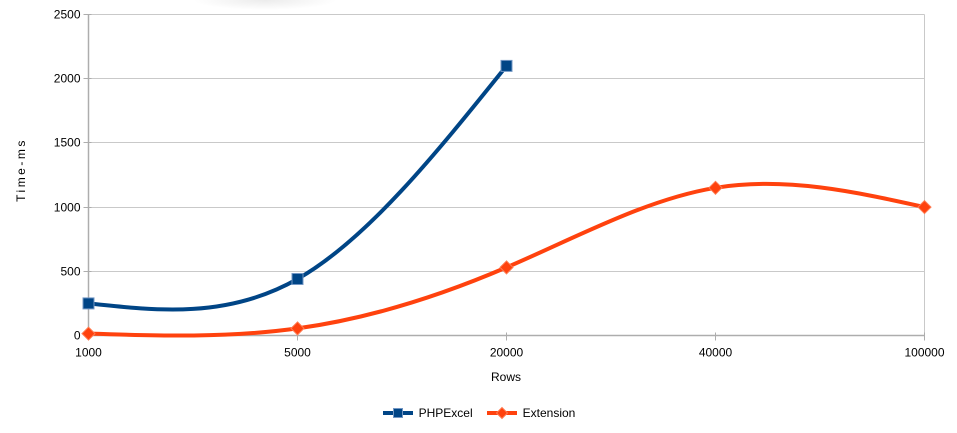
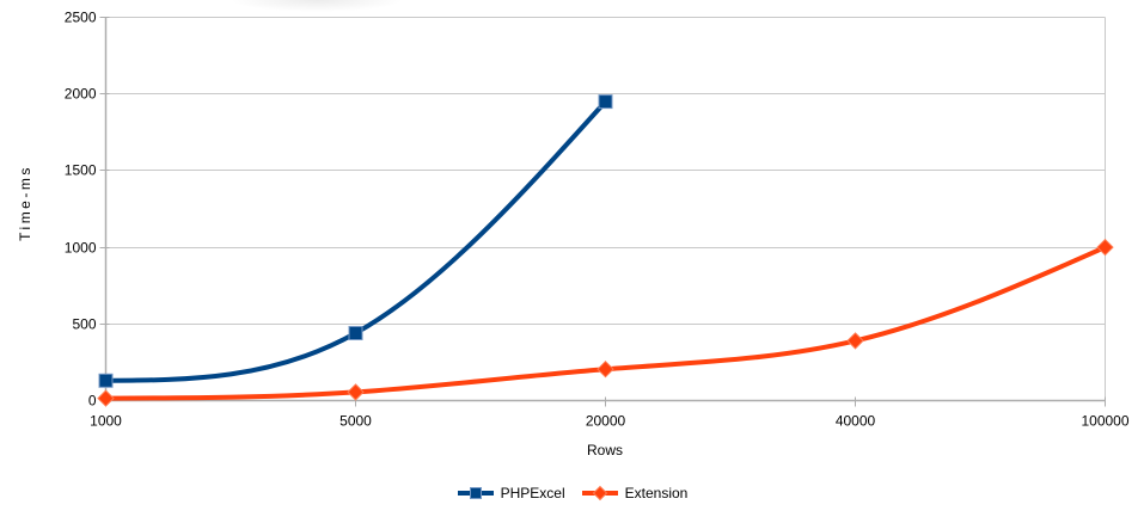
PHPExcel/1000: 250 -> 130
PHPExcel/20000: 2100 -> 1950
Extension/20000: 530 -> 200
Extension/40000: 1150 -> 390
